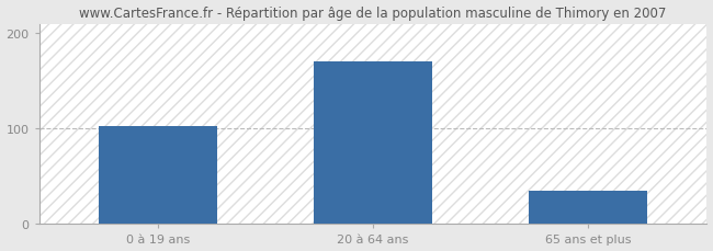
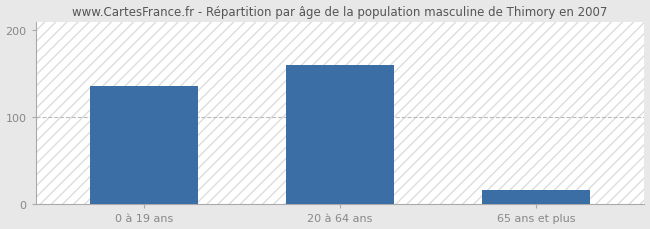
0 à 19 ans: 103 -> 136
20 à 64 ans: 170 -> 160
65 ans et plus: 35 -> 16
